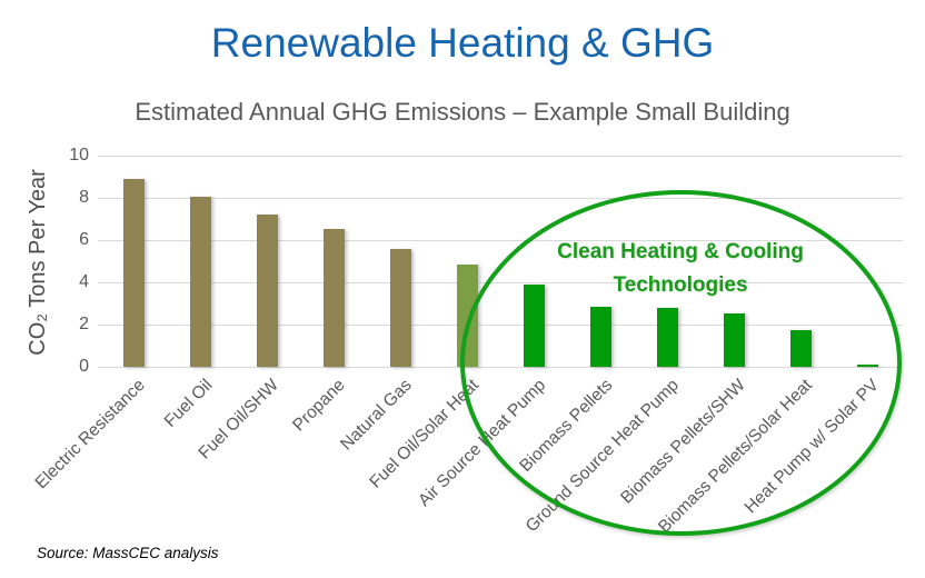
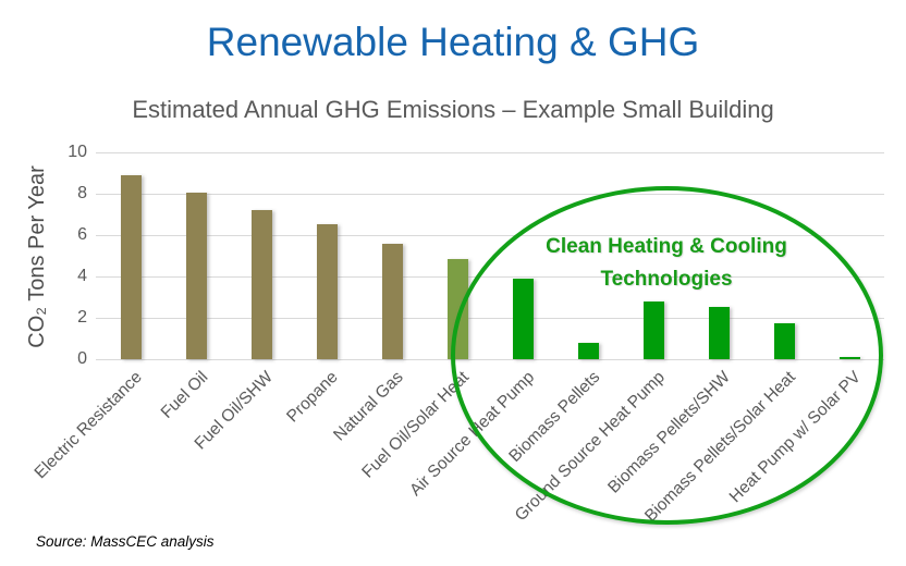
Biomass Pellets: 2.9 -> 0.8
